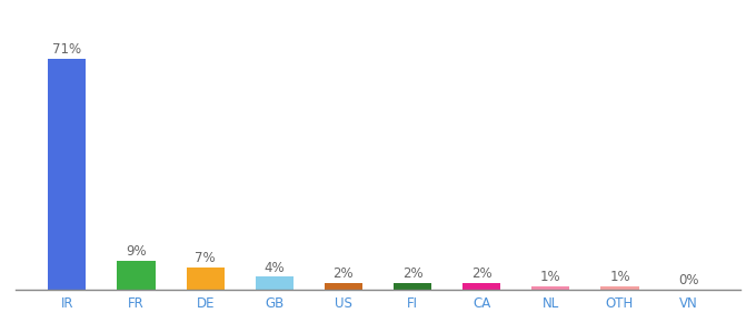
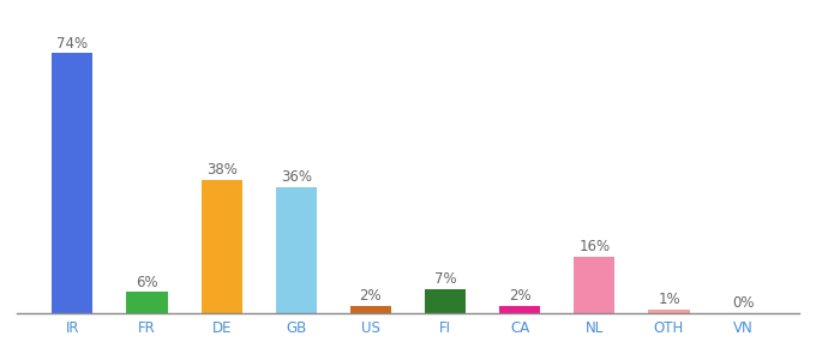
IR: 71% -> 74%
FR: 9% -> 6%
DE: 7% -> 38%
GB: 4% -> 36%
FI: 2% -> 7%
NL: 1% -> 16%
